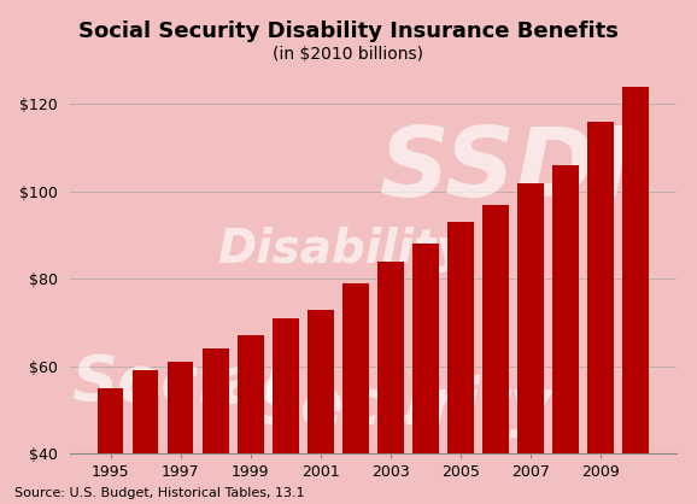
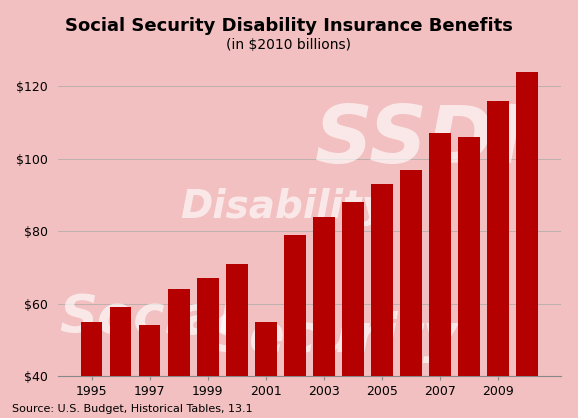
1997: $61 -> $54
2001: $73 -> $55
2007: $102 -> $107
